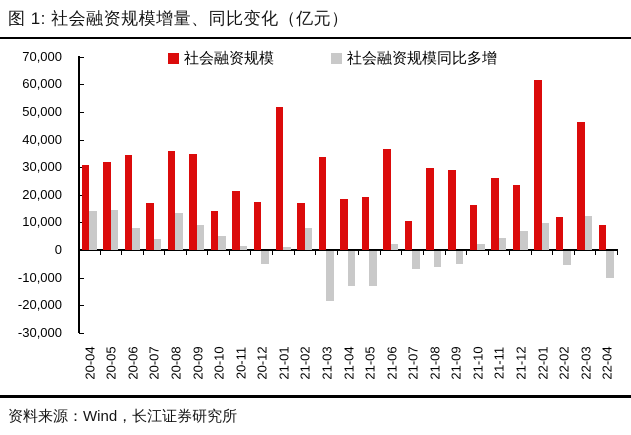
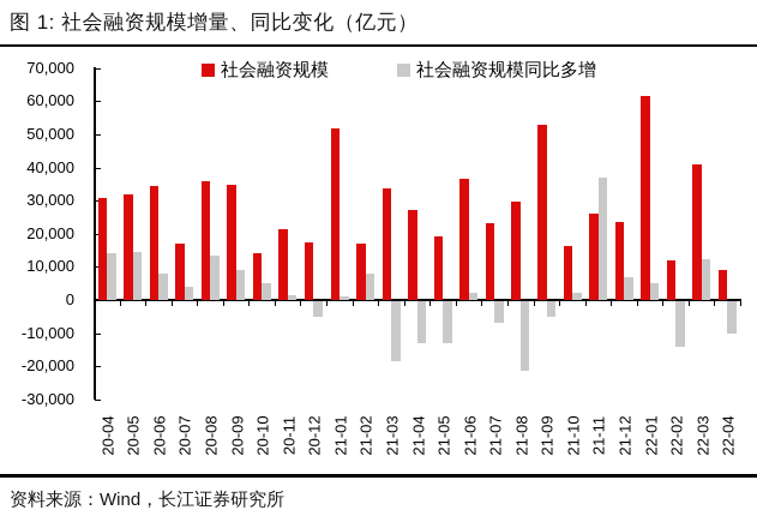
社会融资规模/21-04: 18000 -> 27000
社会融资规模/21-07: 11000 -> 23000
社会融资规模同比多增/21-08: -6000 -> -21000
社会融资规模/21-09: 29000 -> 53000
社会融资规模同比多增/21-11: 4000 -> 37000
社会融资规模同比多增/22-01: 10000 -> 5000
社会融资规模同比多增/22-02: -5000 -> -14000
社会融资规模/22-03: 46000 -> 41000
